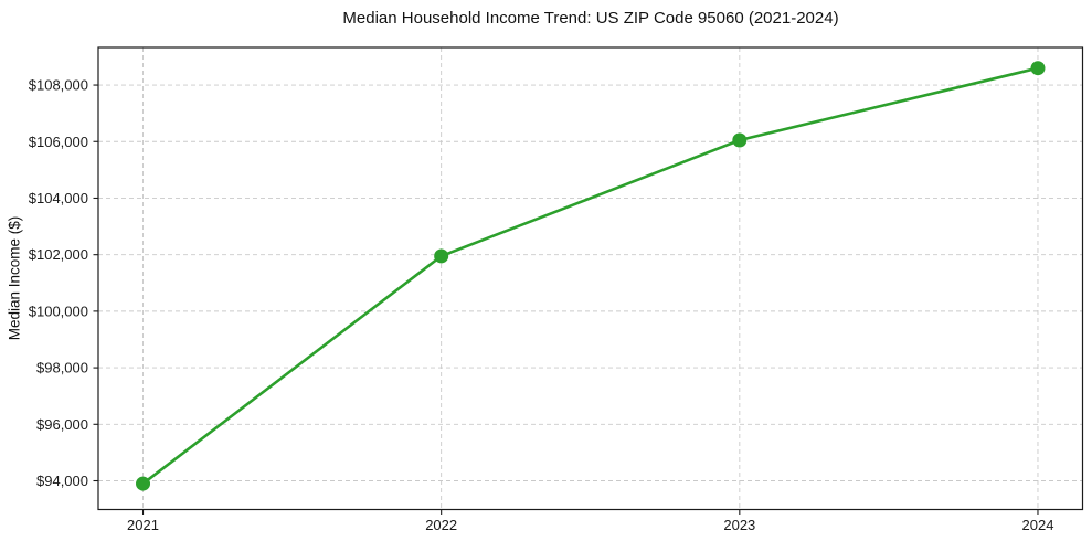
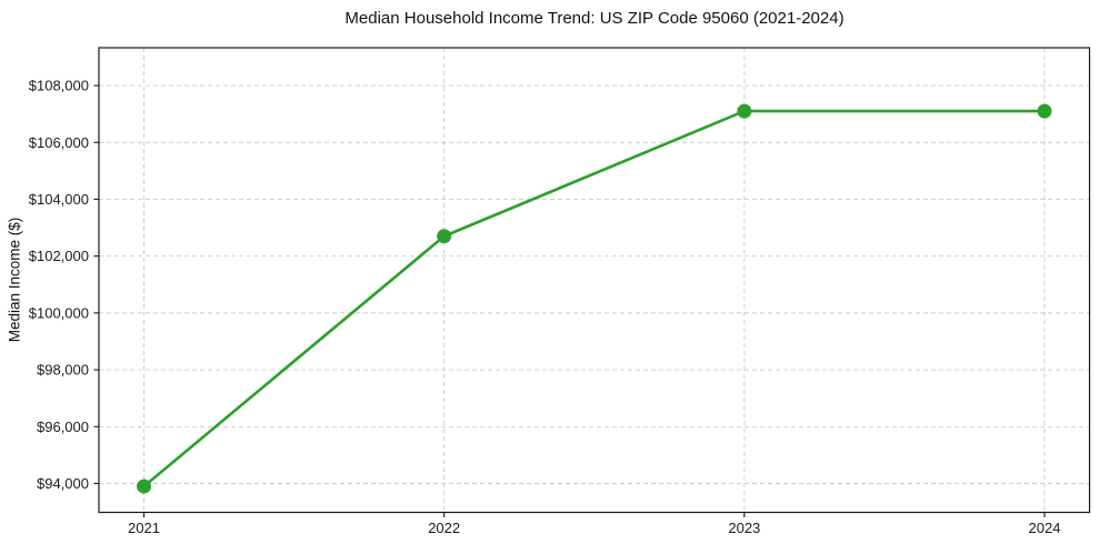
2022: $102000 -> $102700
2023: $106000 -> $107100
2024: $108600 -> $107100
